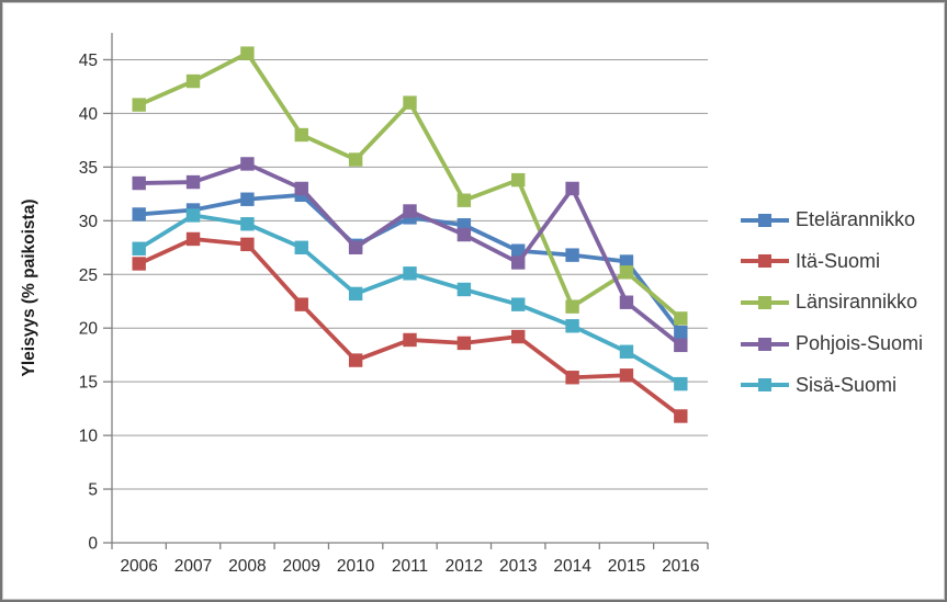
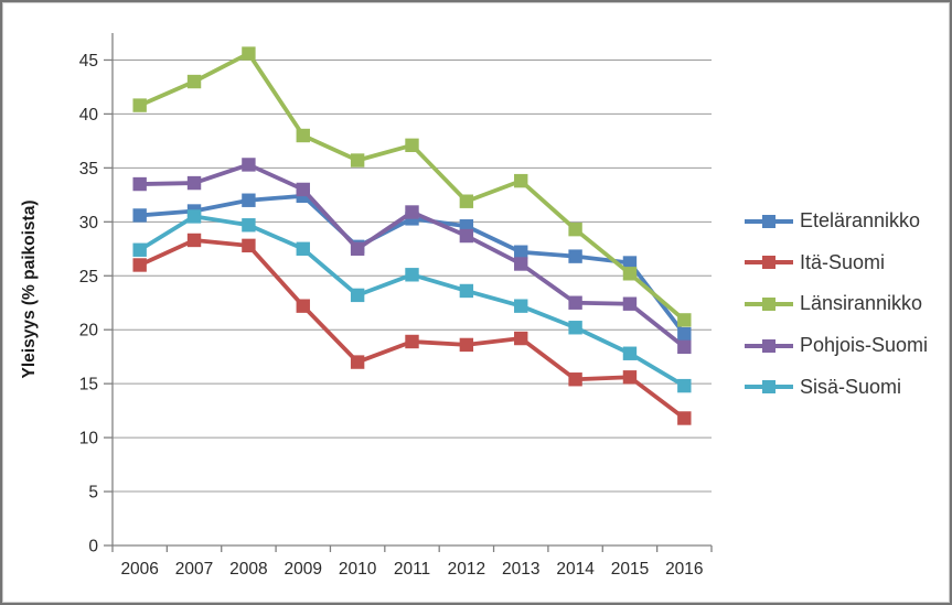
Länsirannikko/2011: 41 -> 37
Länsirannikko/2014: 22 -> 29
Pohjois-Suomi/2014: 33 -> 22
